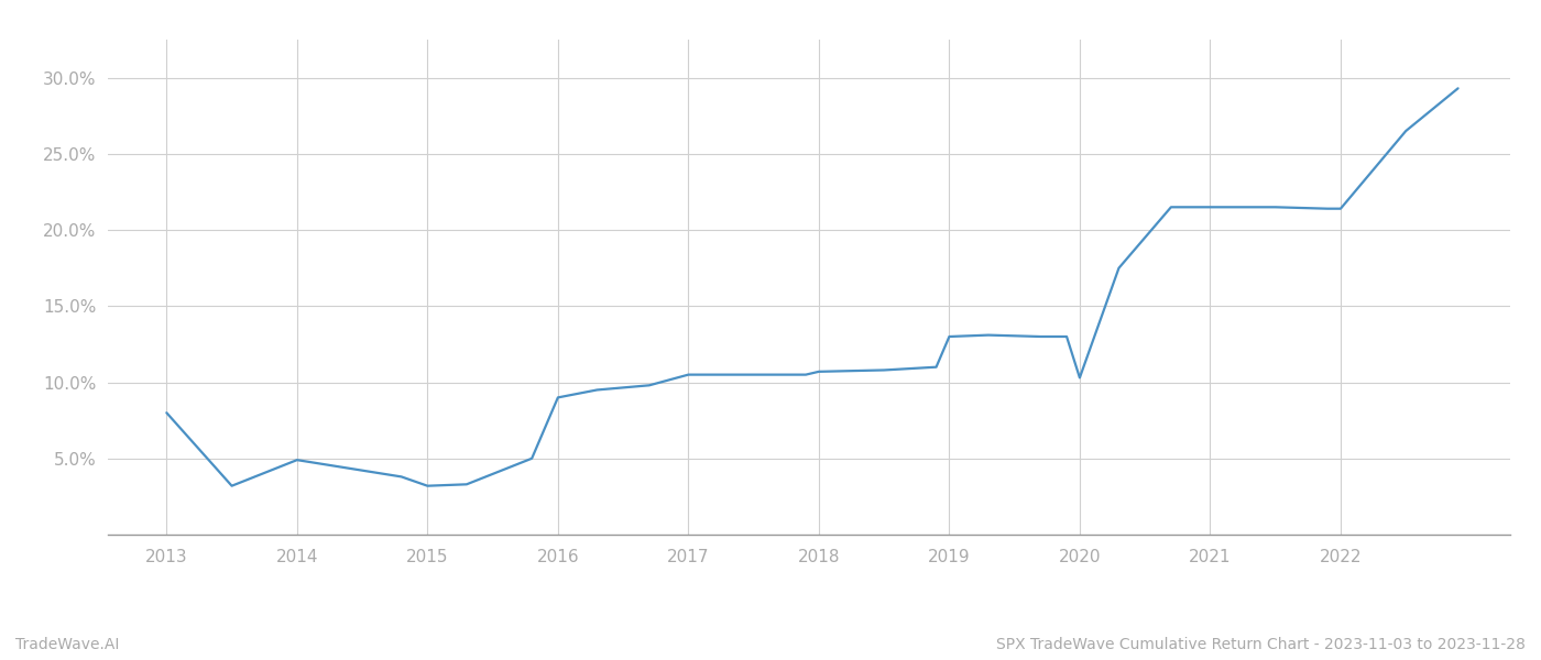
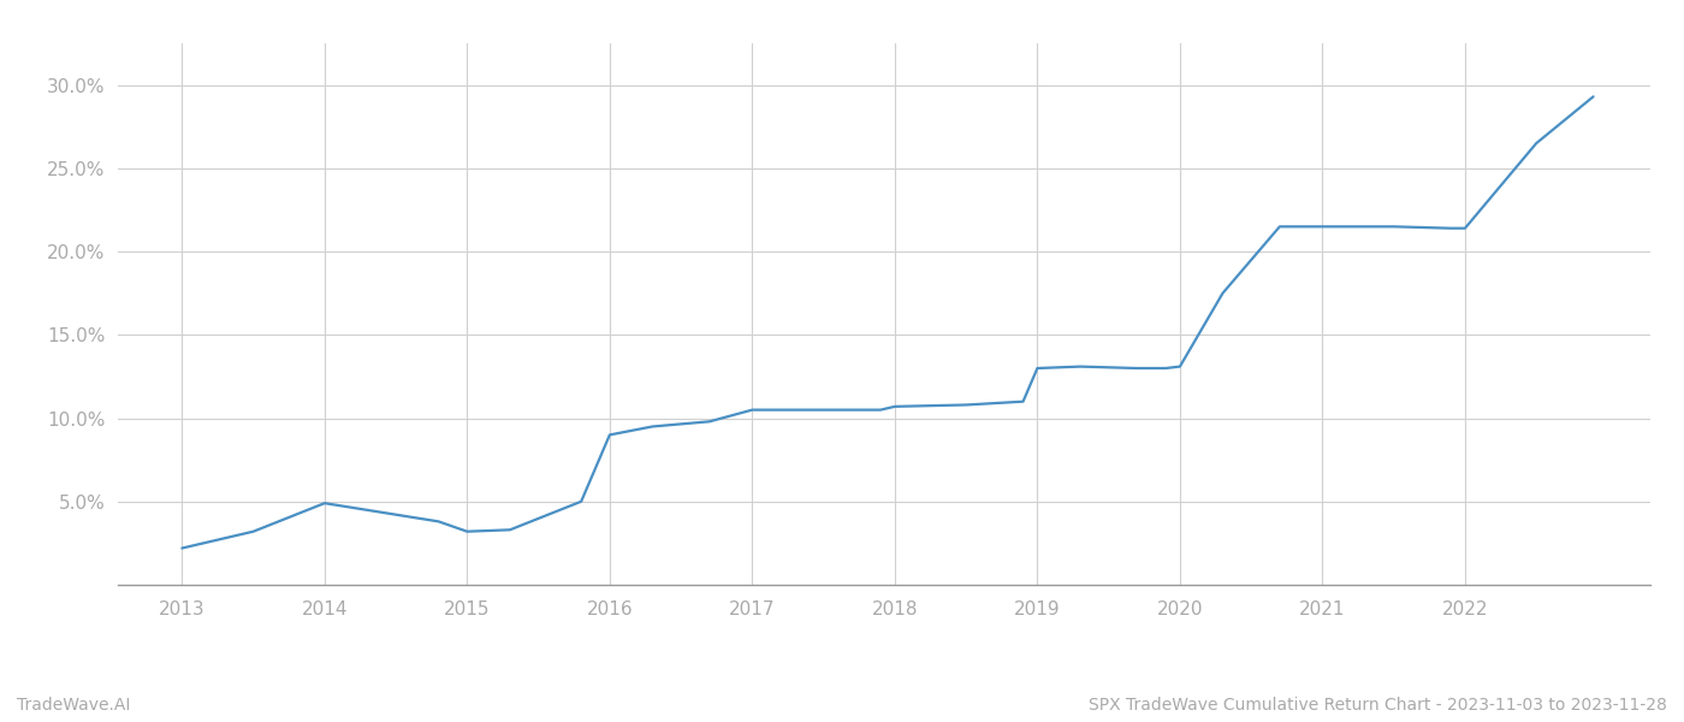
2013: 8.0% -> 2.2%
2020: 10.3% -> 13.1%
